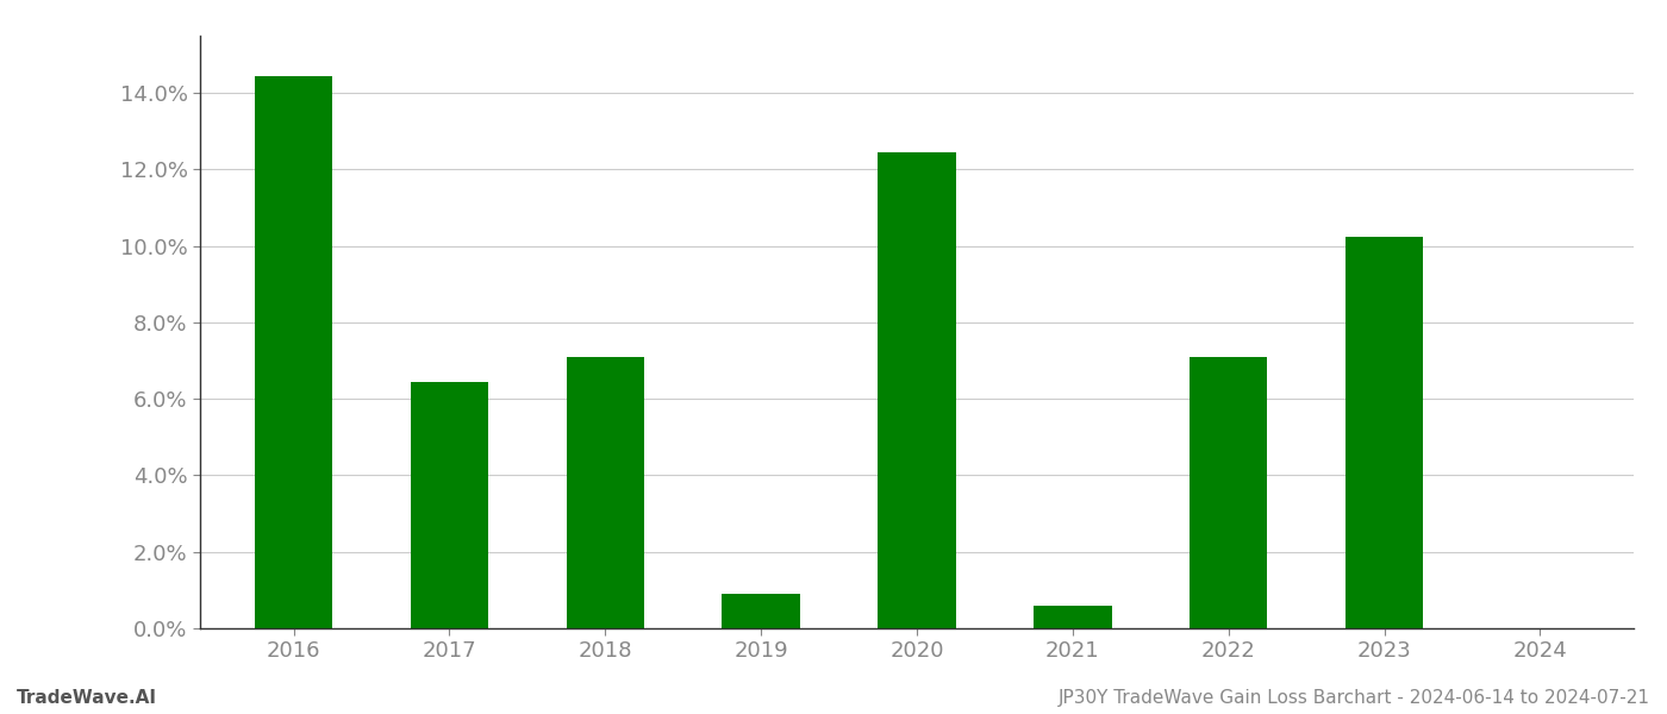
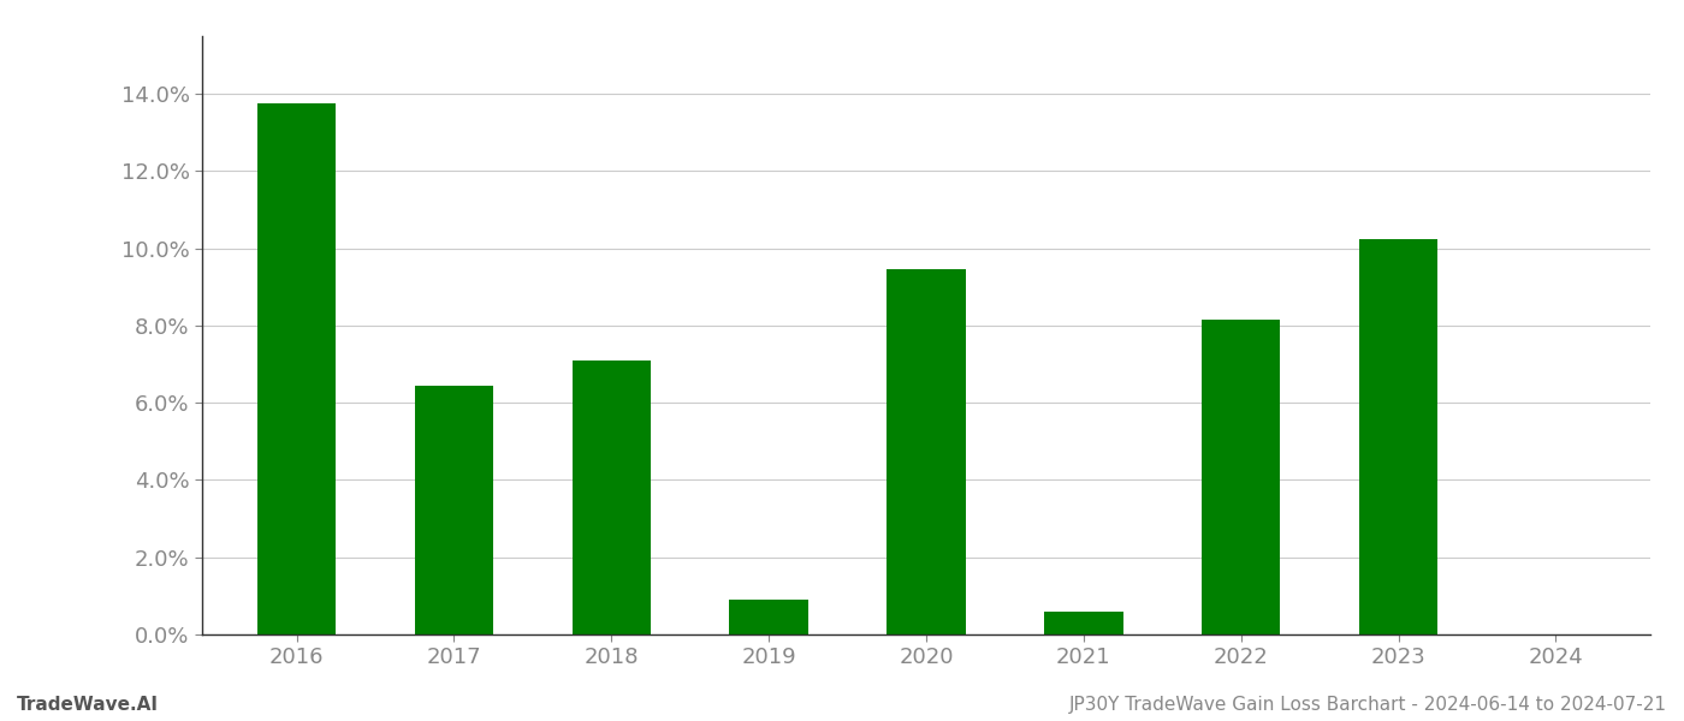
2016: 14.45% -> 13.75%
2020: 12.45% -> 9.45%
2022: 7.10% -> 8.15%
